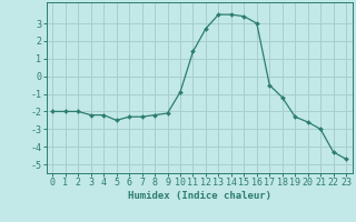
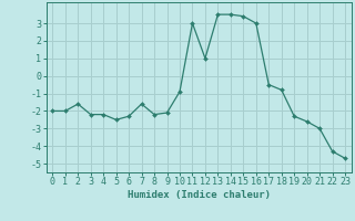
2: -2.0 -> -1.6
7: -2.3 -> -1.6
11: 1.4 -> 3.0
12: 2.7 -> 1.0
18: -1.2 -> -0.8
